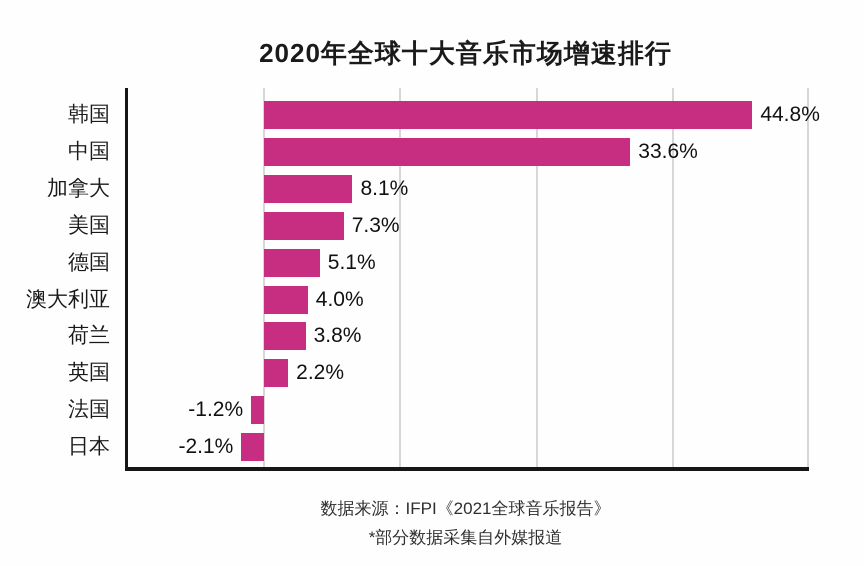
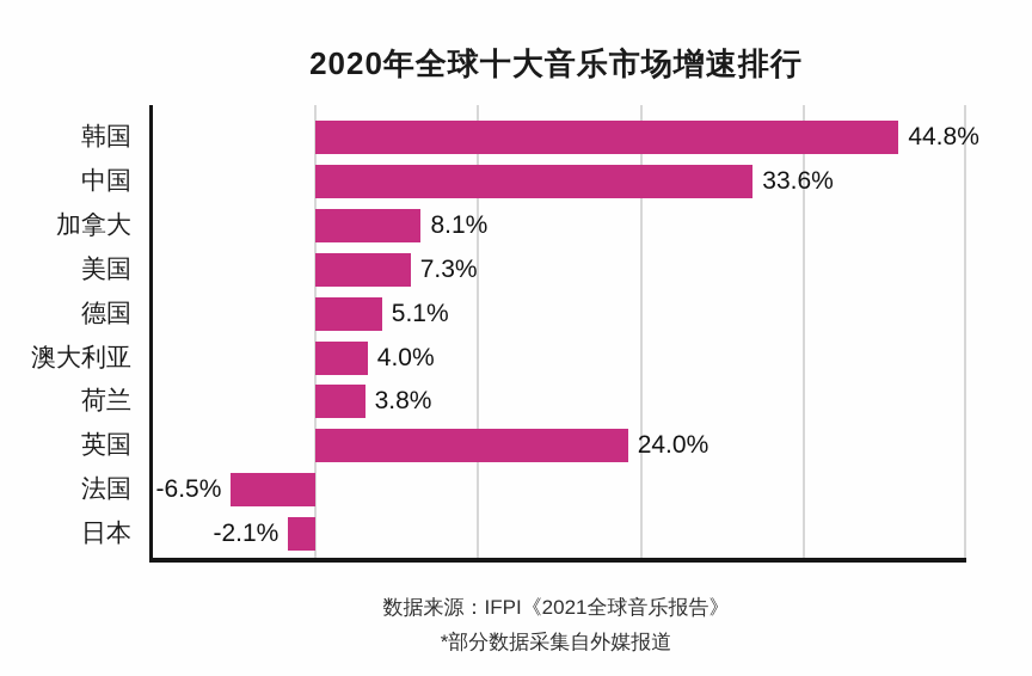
英国: 2.2% -> 24.0%
法国: -1.2% -> -6.5%
